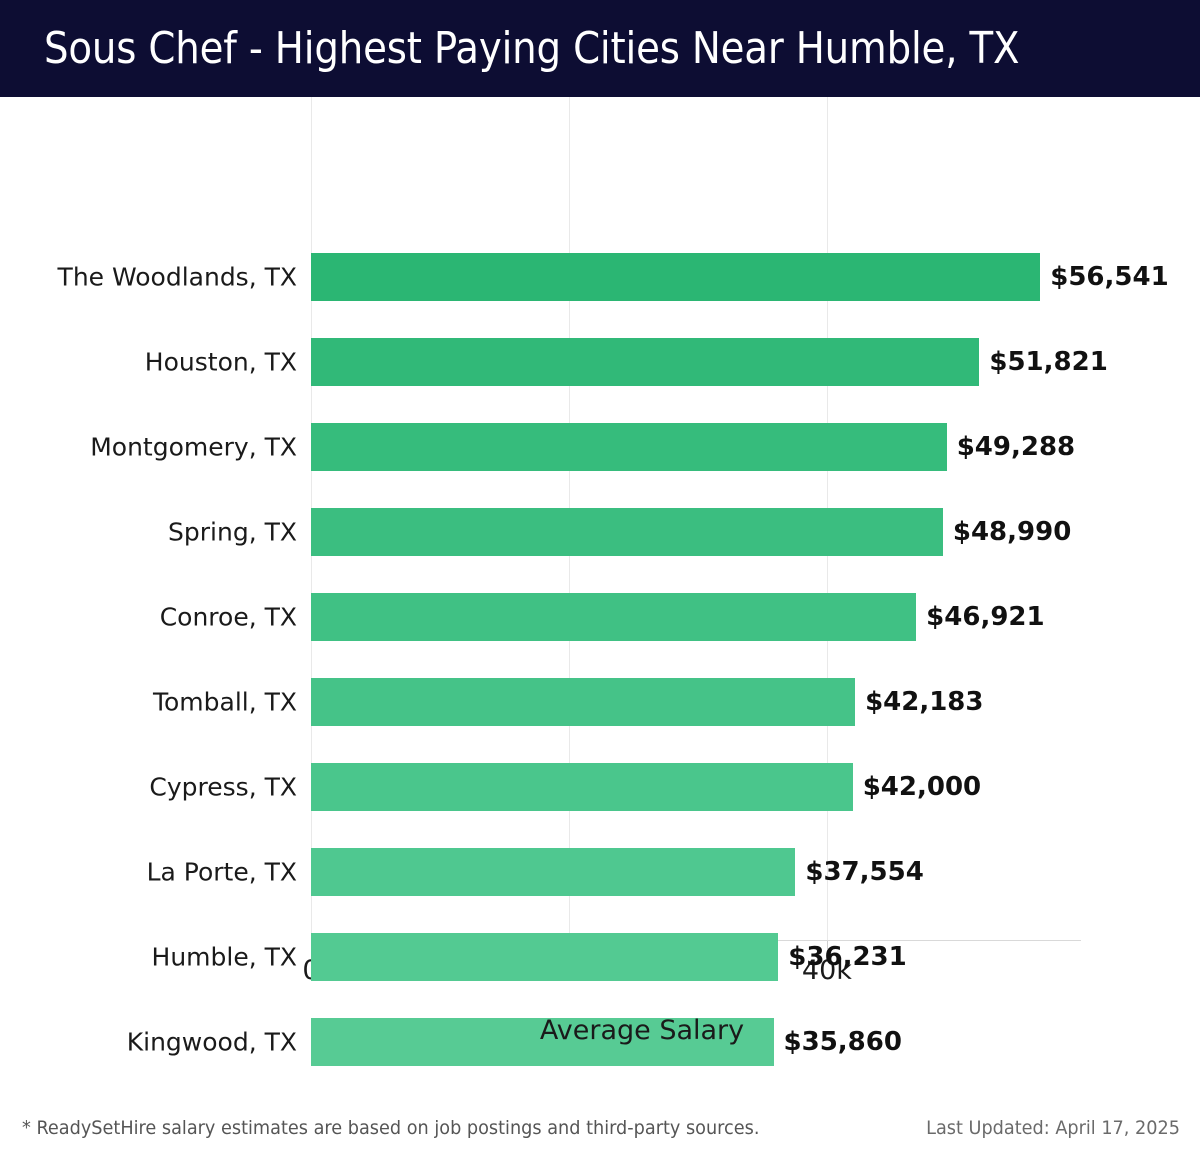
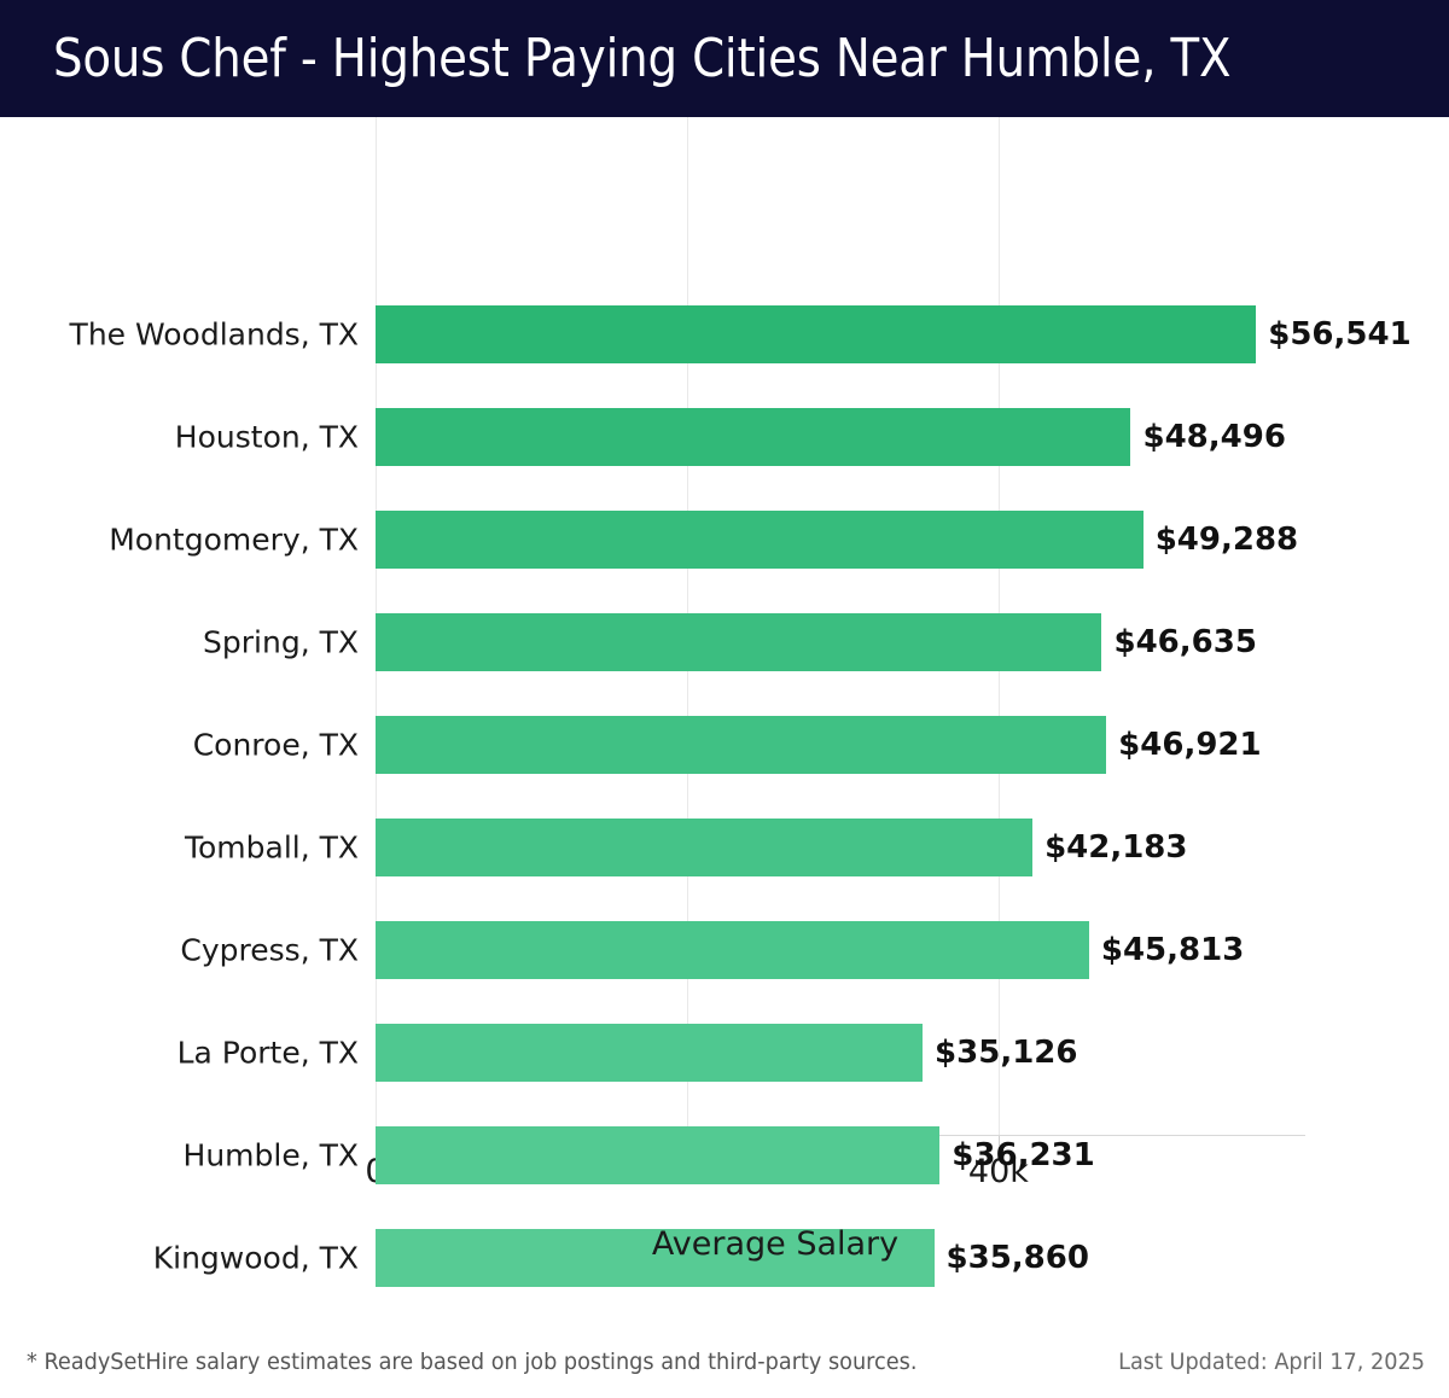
Houston, TX: $51,821 -> $48,496
Spring, TX: $48,990 -> $46,635
Cypress, TX: $42,000 -> $45,813
La Porte, TX: $37,554 -> $35,126
